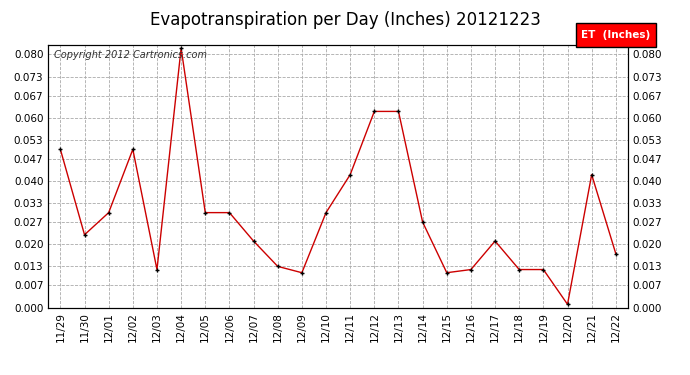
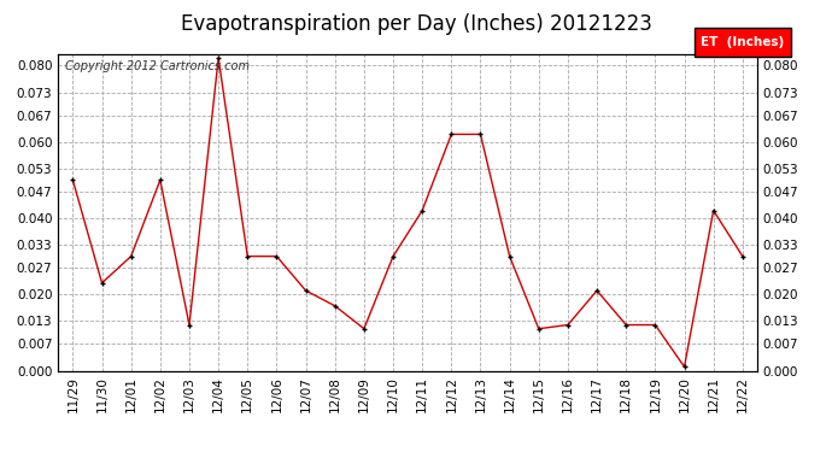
12/08: 0.013 -> 0.017
12/14: 0.027 -> 0.030
12/22: 0.017 -> 0.030
